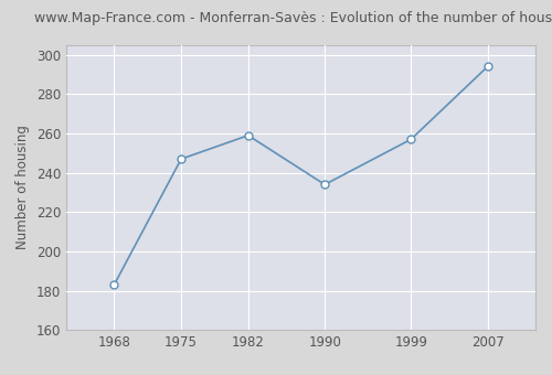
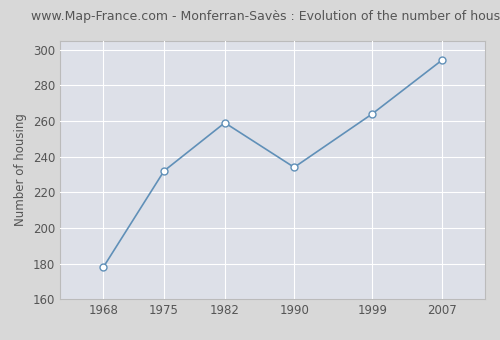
1968: 183 -> 178
1975: 247 -> 232
1999: 257 -> 264
